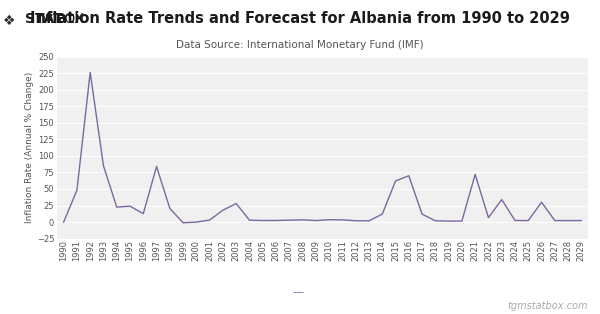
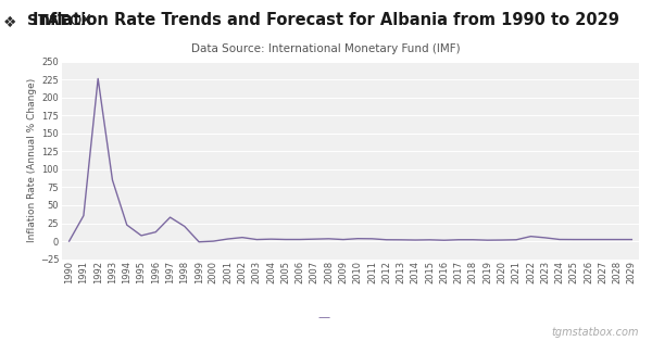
1991: 48 -> 36
1995: 24 -> 8
1997: 84 -> 33
2002: 18 -> 5
2003: 28 -> 2
2014: 12 -> 2
2015: 62 -> 2
2016: 70 -> 1
2017: 12 -> 2
2021: 72 -> 2
2023: 34 -> 5
2026: 30 -> 2
